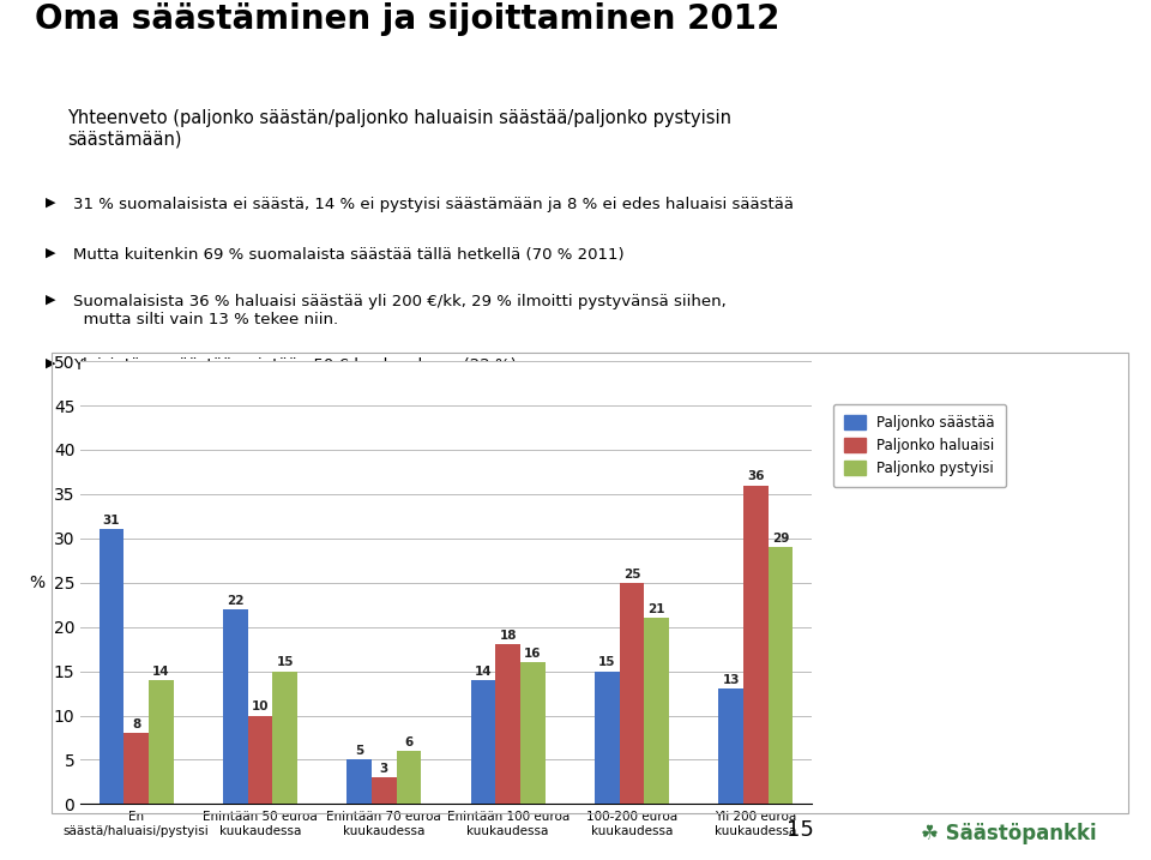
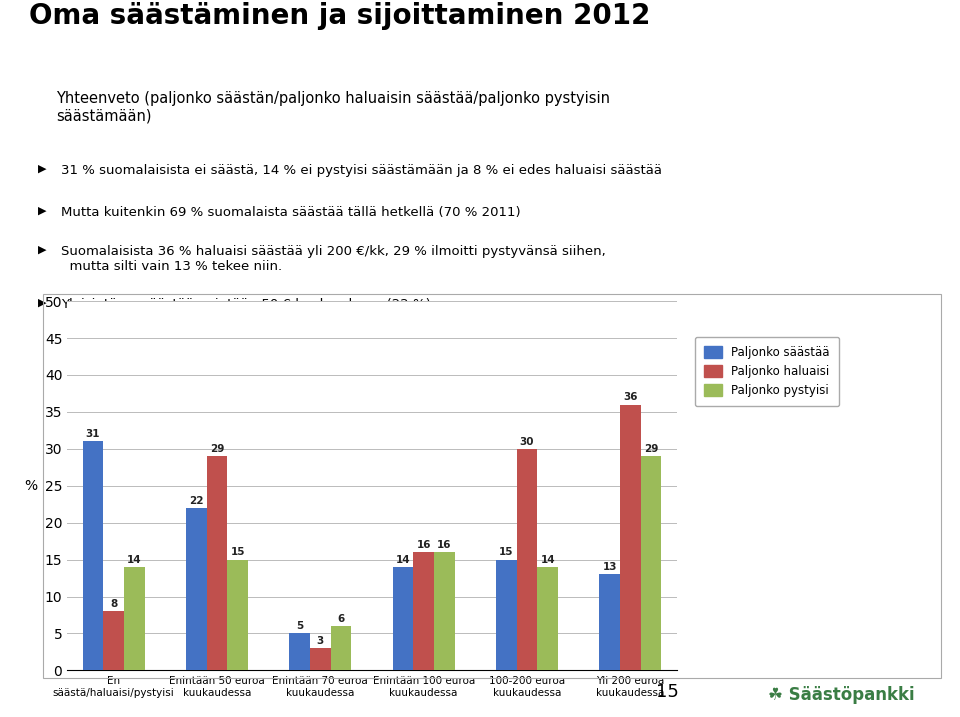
Paljonko haluaisi/Enintään 50 euroa kuukaudessa: 10 -> 29
Paljonko haluaisi/Enintään 100 euroa kuukaudessa: 18 -> 16
Paljonko haluaisi/100-200 euroa kuukaudessa: 25 -> 30
Paljonko pystyisi/100-200 euroa kuukaudessa: 21 -> 14
